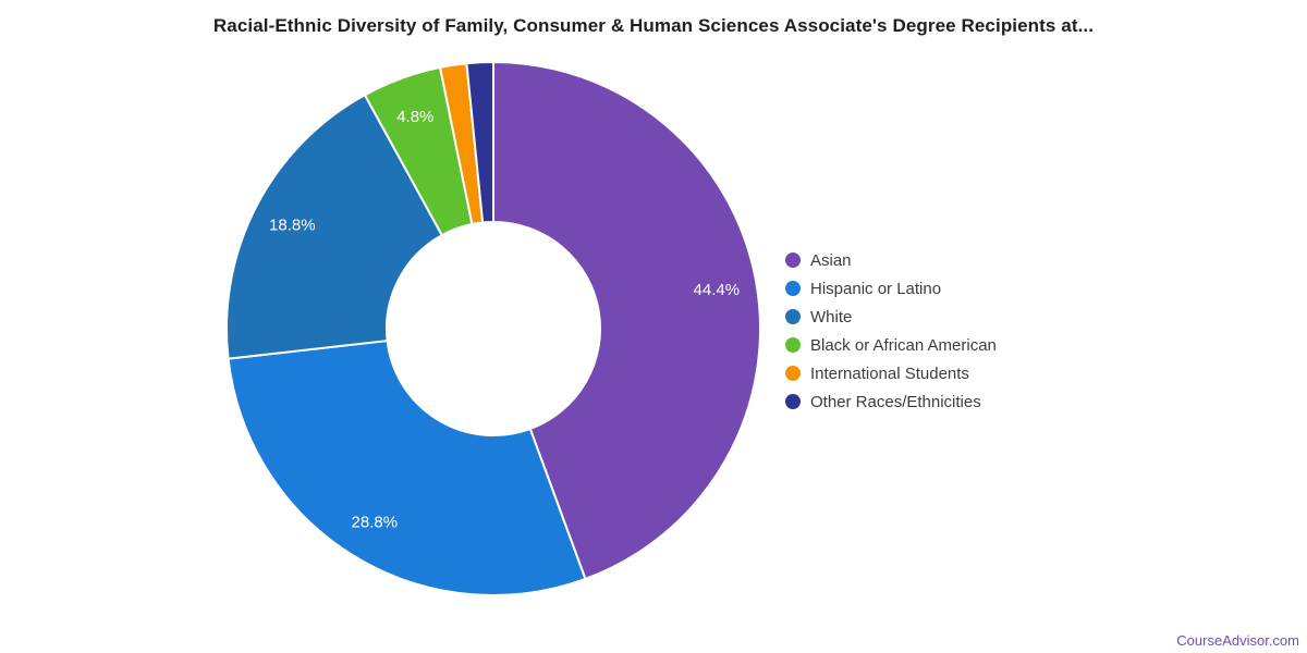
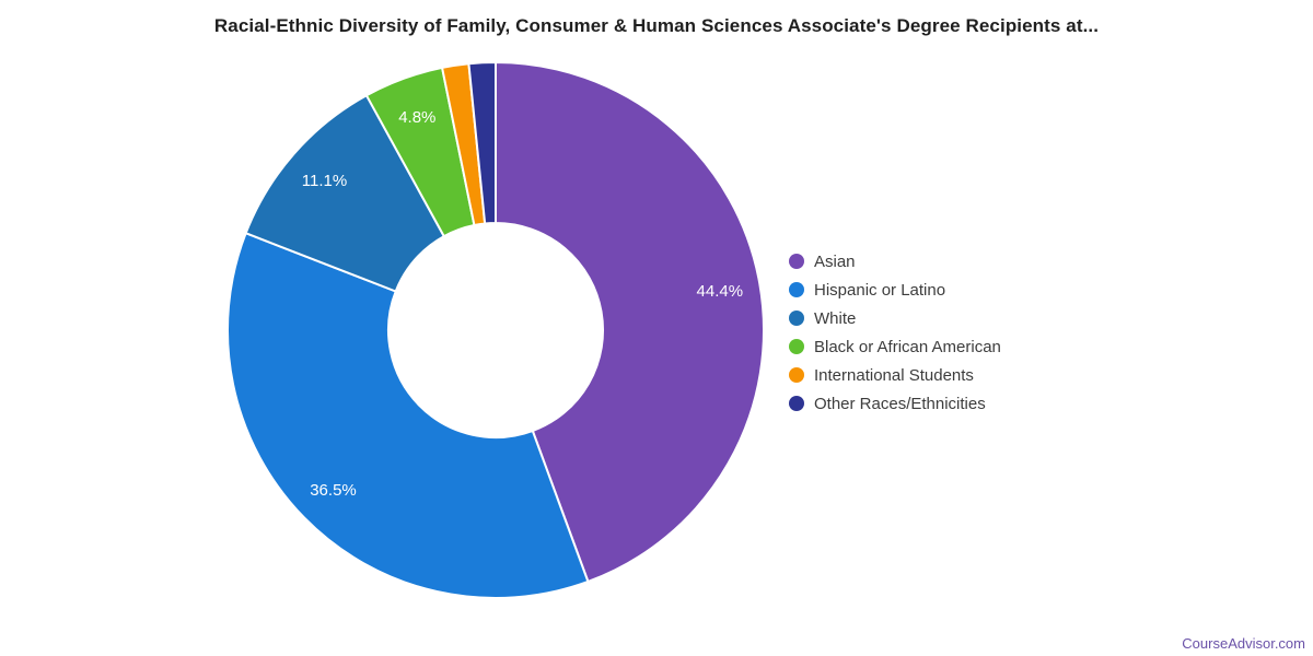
Hispanic or Latino: 28.8% -> 36.5%
White: 18.8% -> 11.1%
